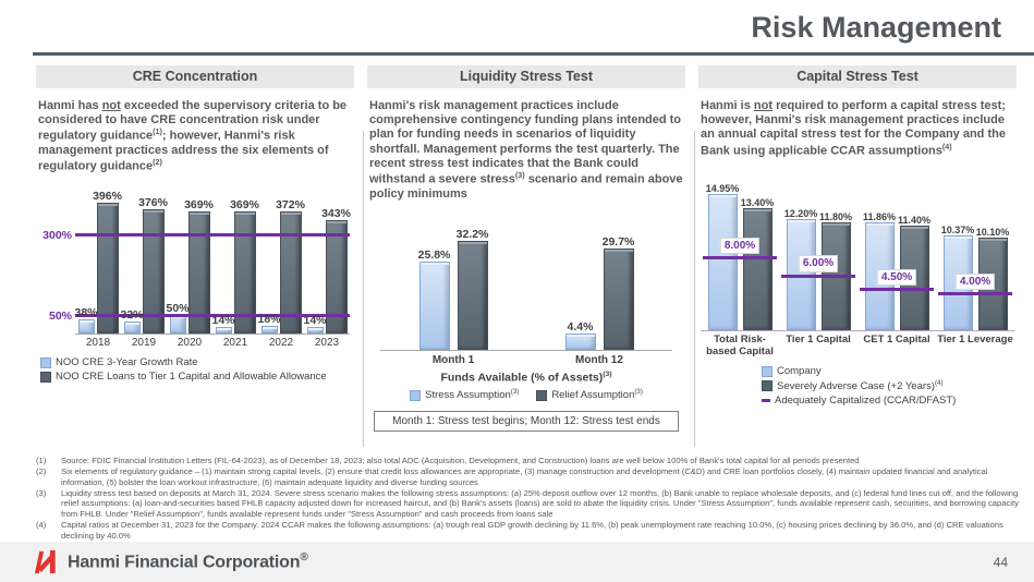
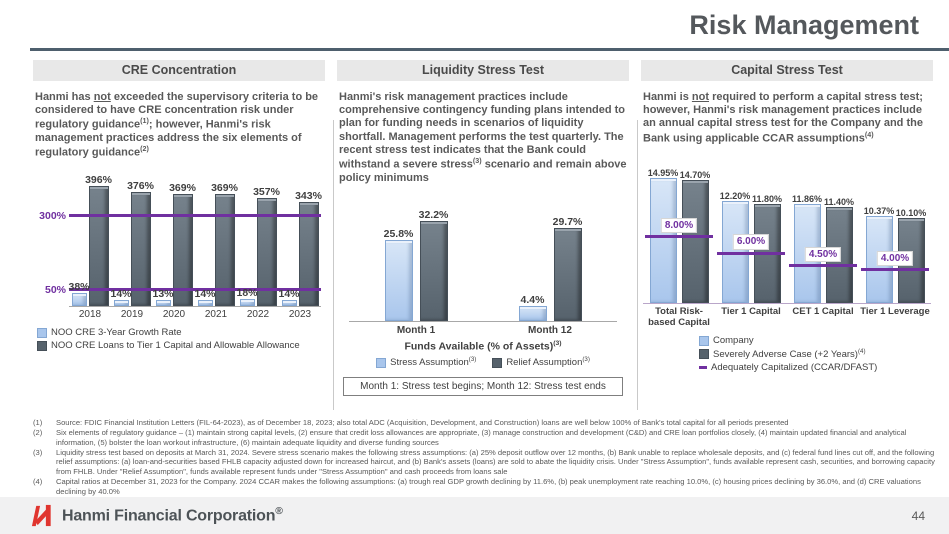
CRE Concentration/NOO CRE 3-Year Growth Rate/2019: 32% -> 14%
CRE Concentration/NOO CRE 3-Year Growth Rate/2020: 50% -> 13%
CRE Concentration/NOO CRE Loans to Tier 1 Capital and Allowable Allowance/2022: 372% -> 357%
Capital Stress Test/Severely Adverse Case (+2 Years)/Total Risk-based Capital: 13.40% -> 14.70%
